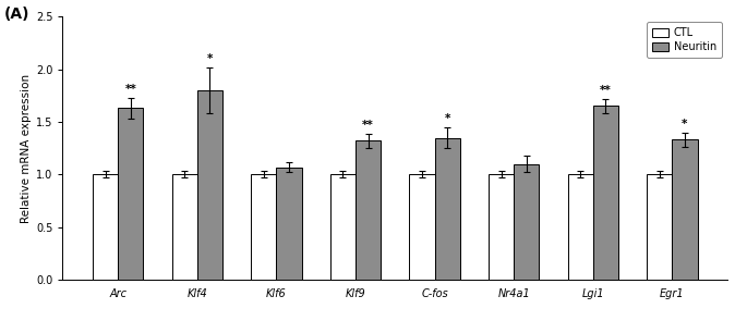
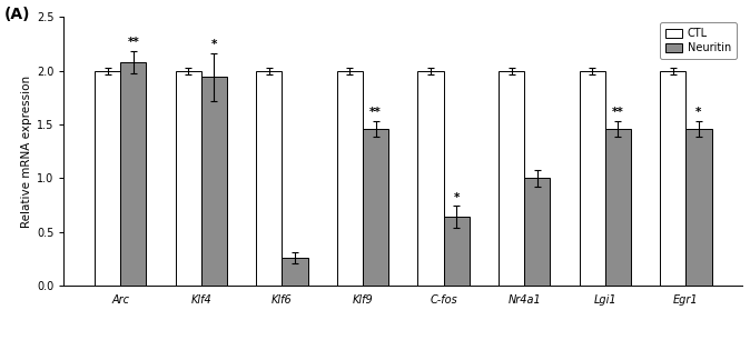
CTL/Arc: 1 -> 2
Neuritin/Arc: 1.63 -> 2.08
CTL/Klf4: 1 -> 2
Neuritin/Klf4: 1.80 -> 1.94
CTL/Klf6: 1 -> 2
Neuritin/Klf6: 1.07 -> 0.26
CTL/Klf9: 1 -> 2
Neuritin/Klf9: 1.32 -> 1.46
CTL/C-fos: 1 -> 2
Neuritin/C-fos: 1.35 -> 0.64
CTL/Nr4a1: 1 -> 2
Neuritin/Nr4a1: 1.10 -> 1.00
CTL/Lgi1: 1 -> 2
Neuritin/Lgi1: 1.65 -> 1.46
CTL/Egr1: 1 -> 2
Neuritin/Egr1: 1.33 -> 1.46
